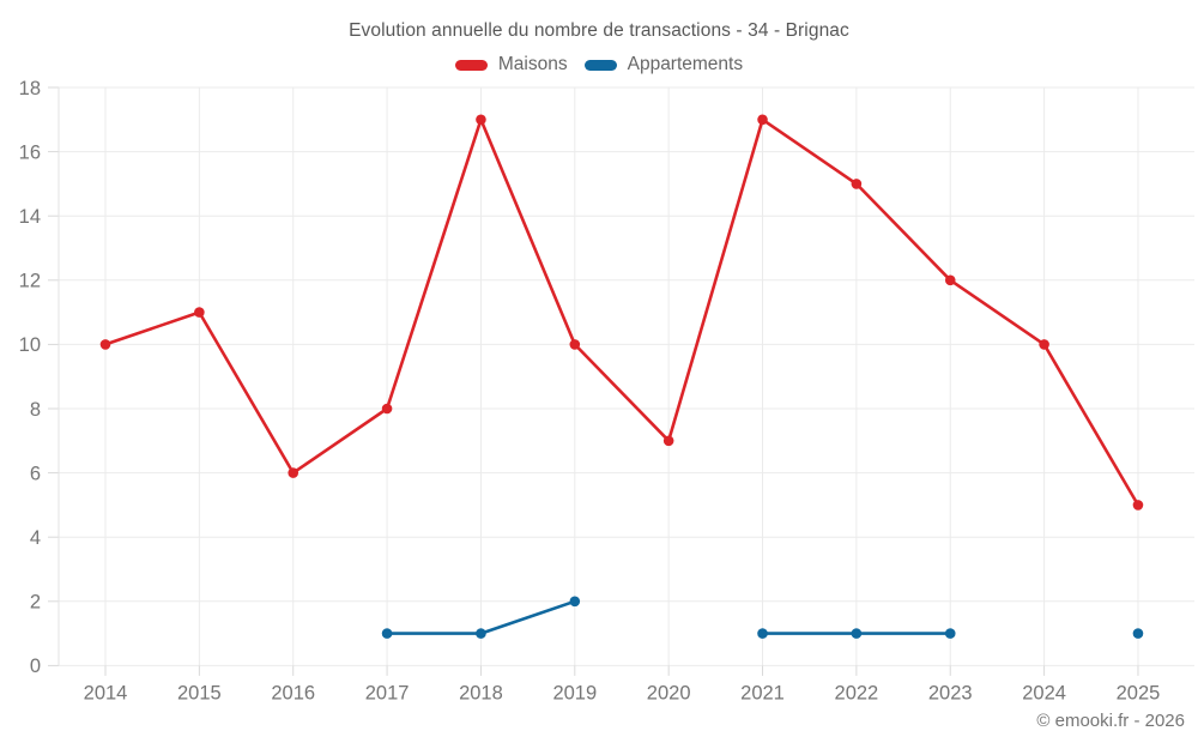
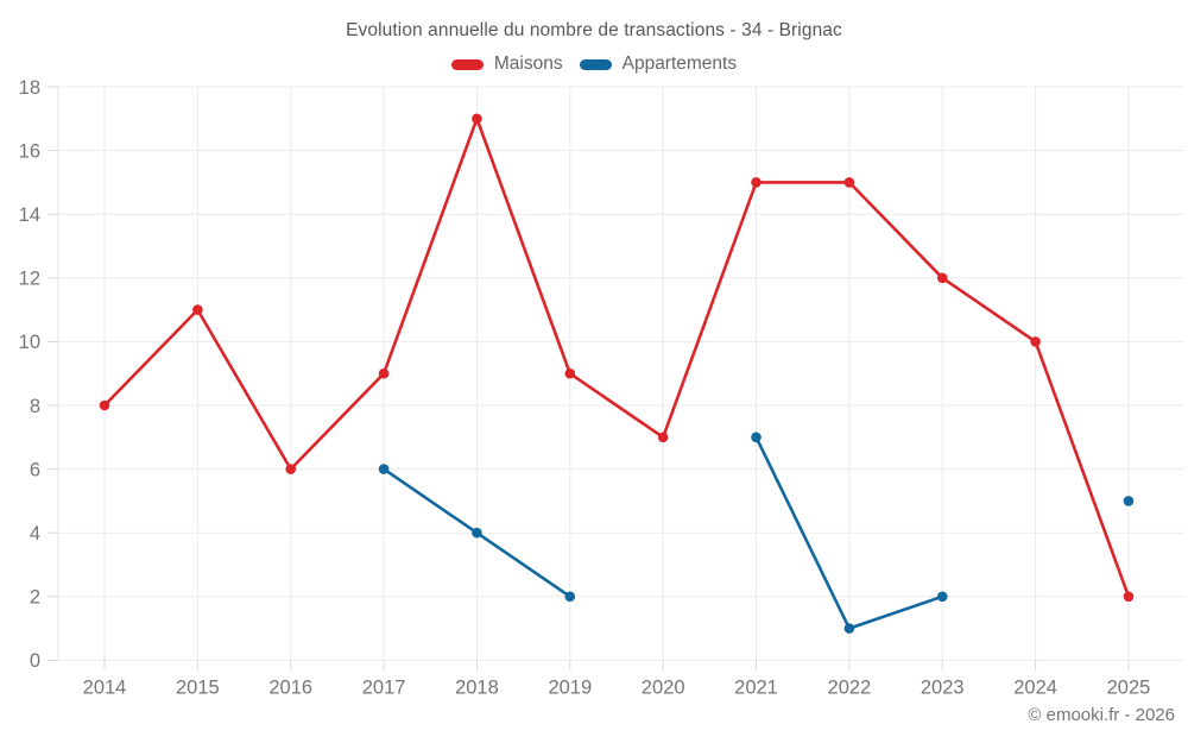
Maisons/2014: 10 -> 8
Maisons/2017: 8 -> 9
Appartements/2017: 1 -> 6
Appartements/2018: 1 -> 4
Maisons/2019: 10 -> 9
Maisons/2021: 17 -> 15
Appartements/2021: 1 -> 7
Appartements/2023: 1 -> 2
Maisons/2025: 5 -> 2
Appartements/2025: 1 -> 5
